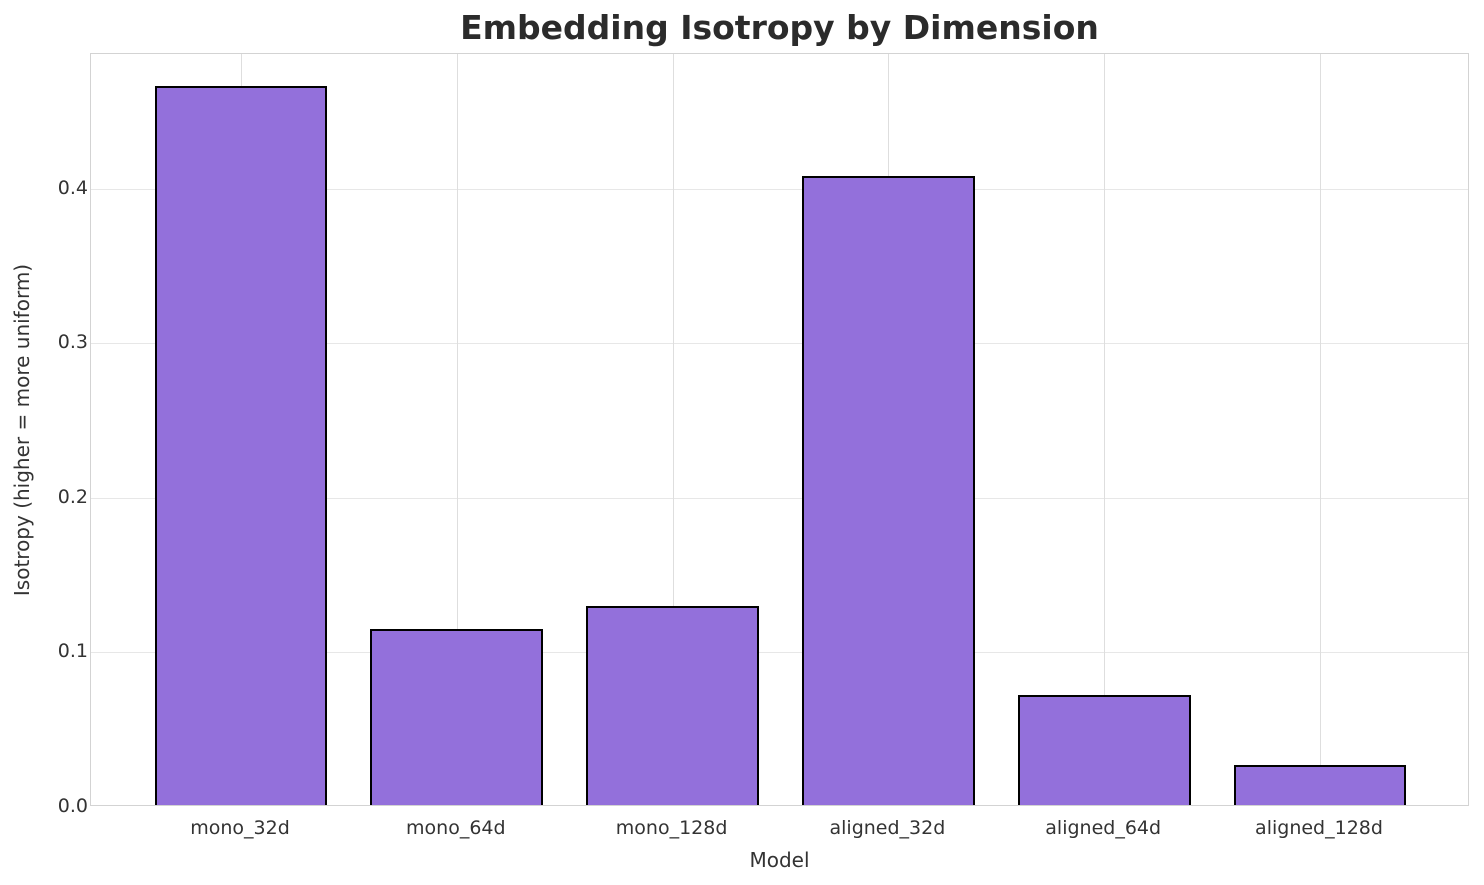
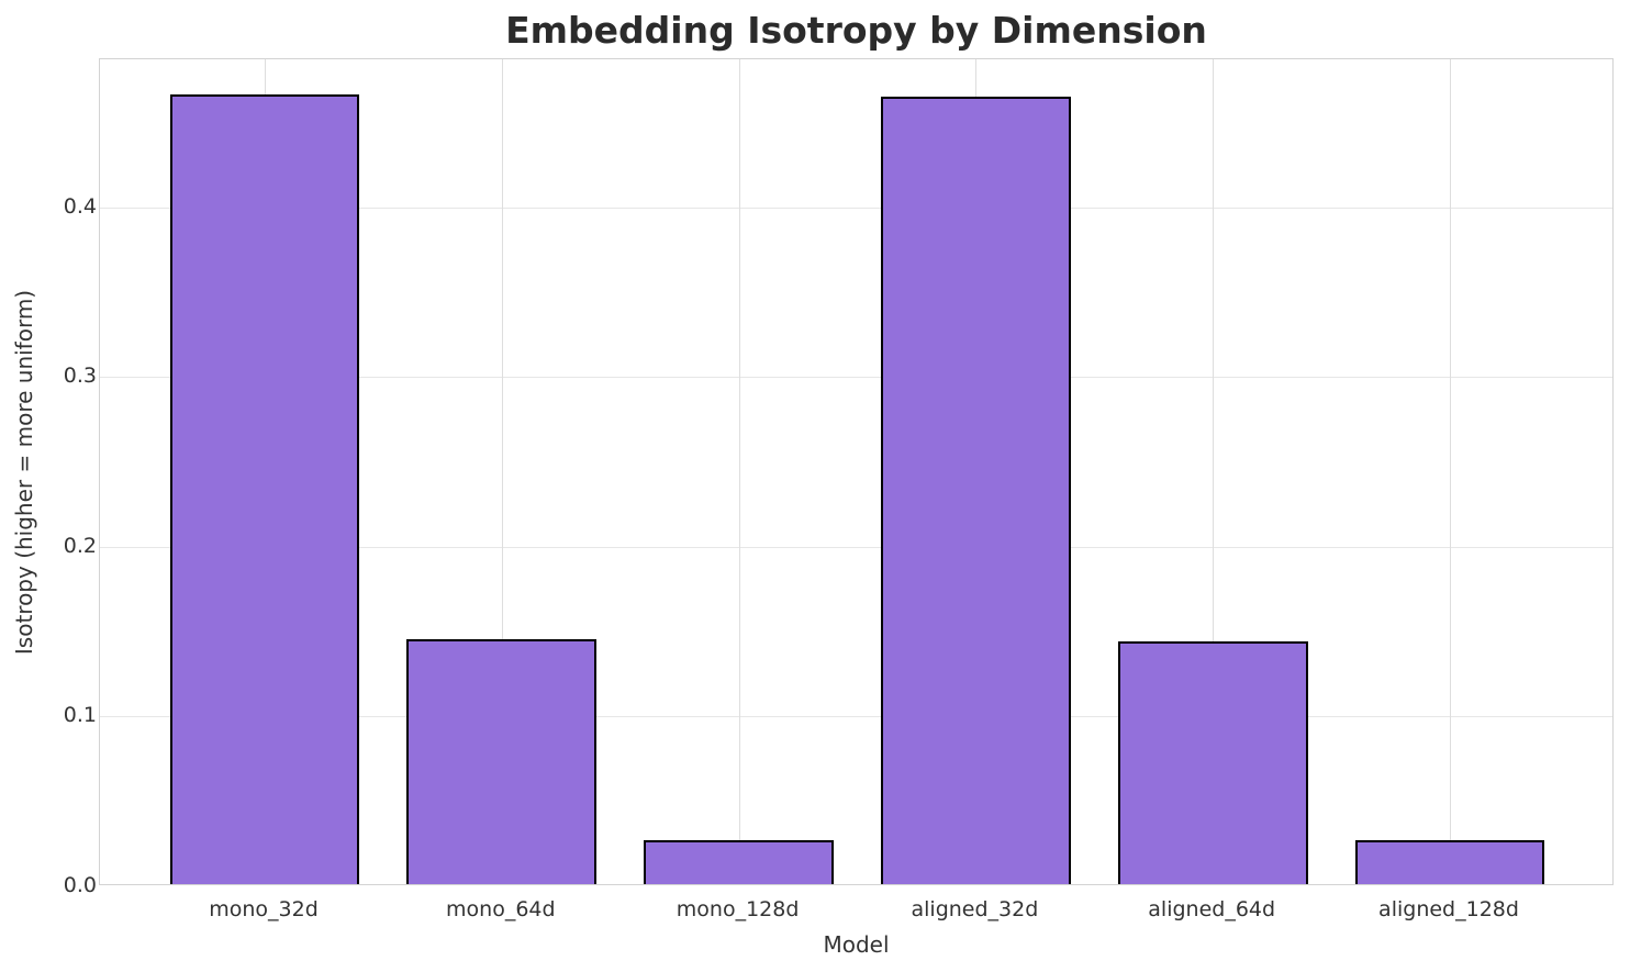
mono_64d: 0.114 -> 0.144
mono_128d: 0.129 -> 0.026
aligned_32d: 0.407 -> 0.464
aligned_64d: 0.071 -> 0.143
